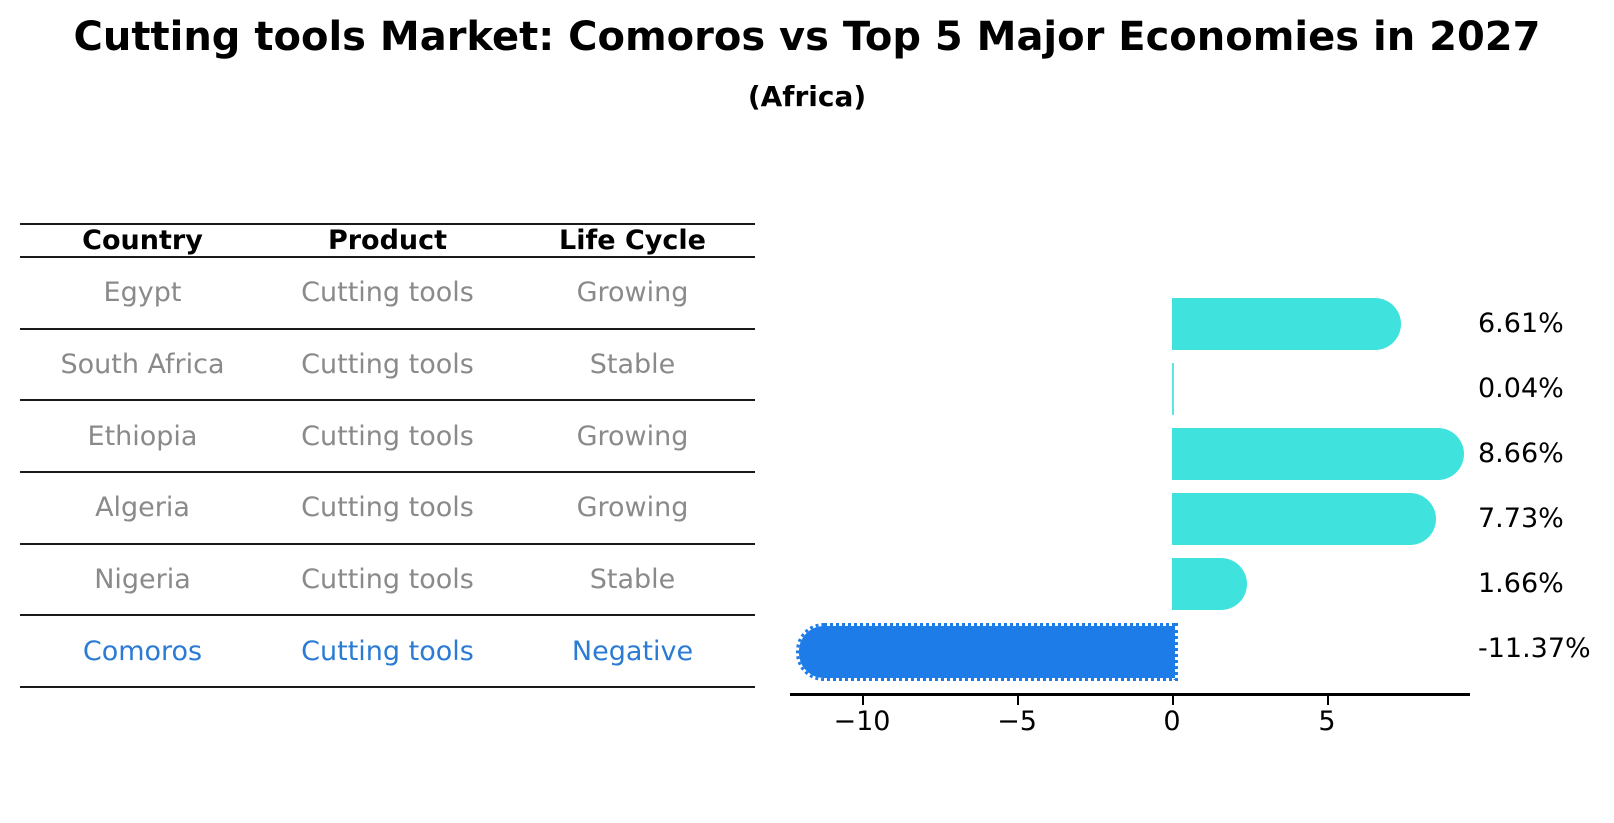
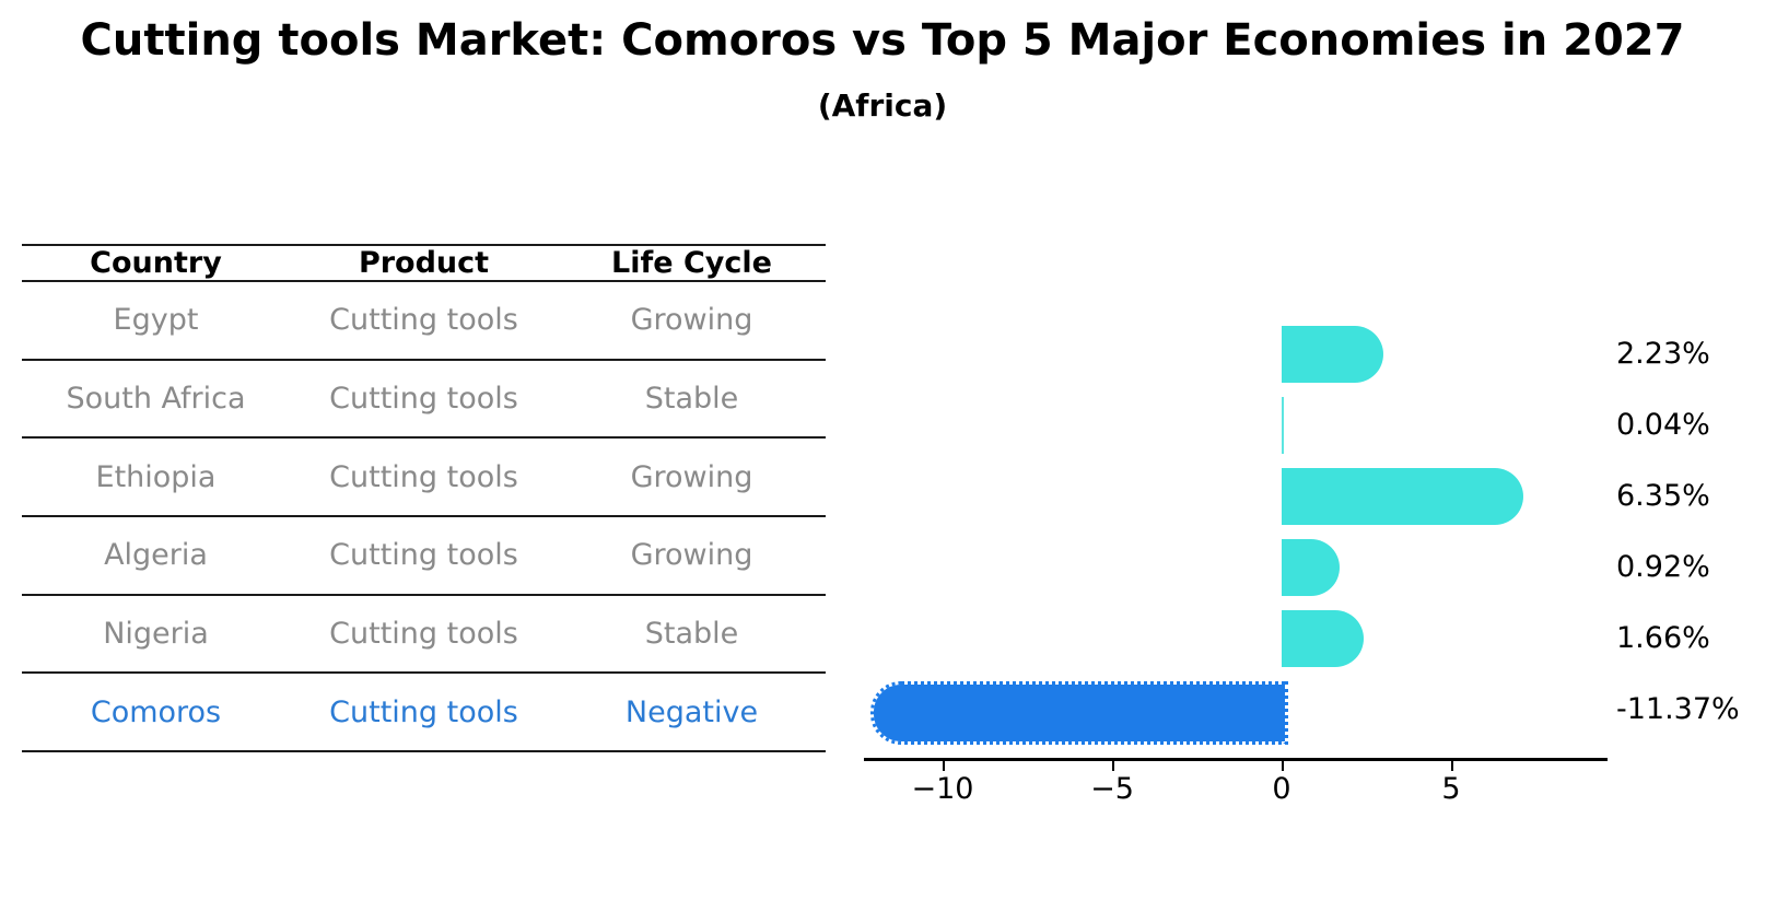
Egypt: 6.61% -> 2.23%
Ethiopia: 8.66% -> 6.35%
Algeria: 7.73% -> 0.92%
